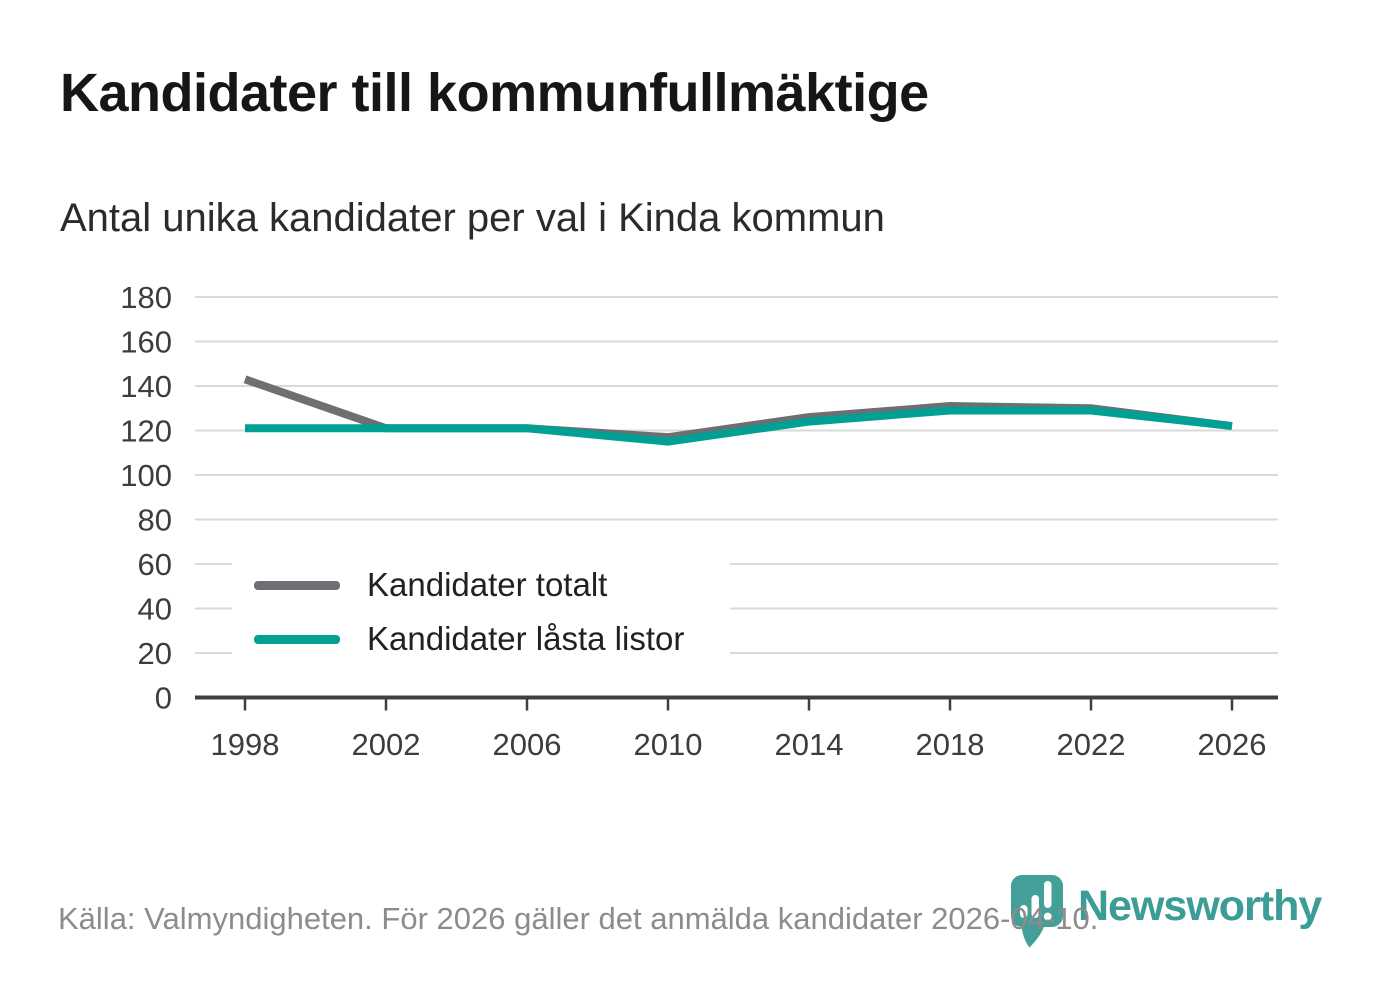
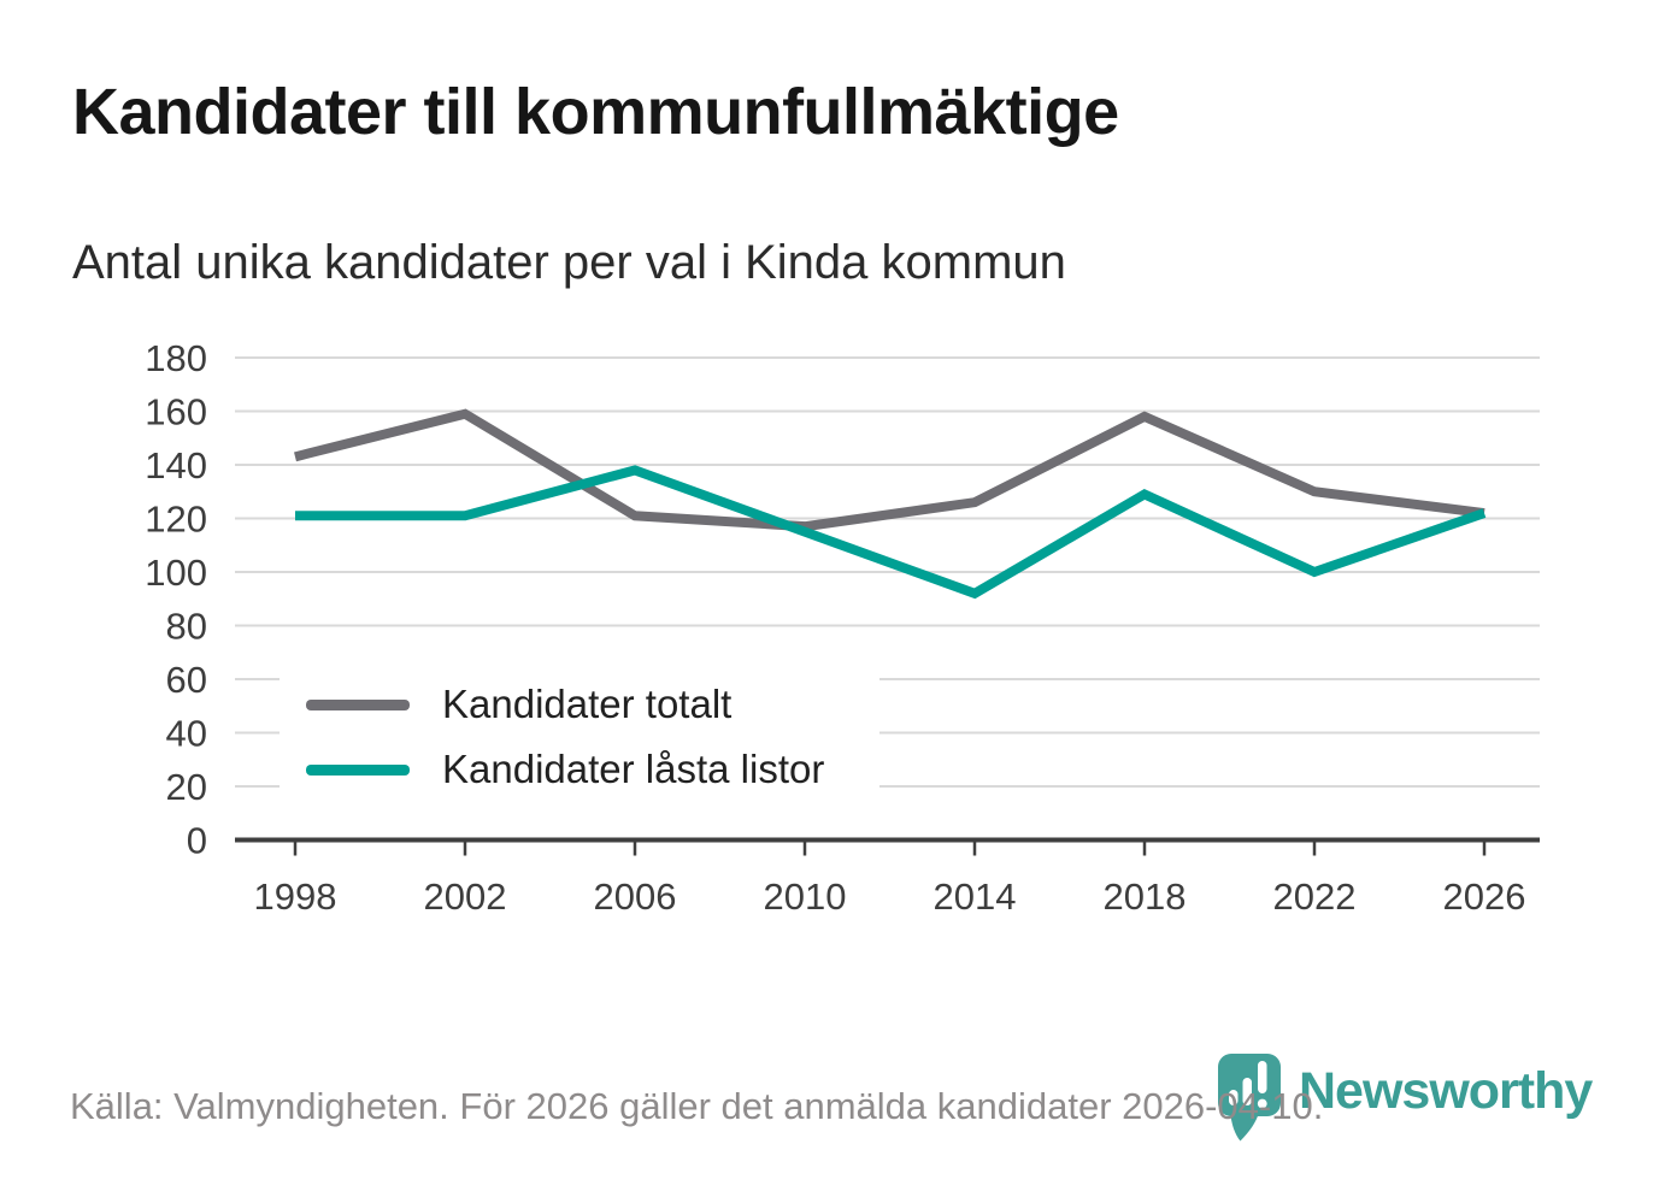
Kandidater totalt/2002: 121 -> 159
Kandidater låsta listor/2006: 121 -> 138
Kandidater låsta listor/2014: 124 -> 92
Kandidater totalt/2018: 131 -> 158
Kandidater låsta listor/2022: 129 -> 100
